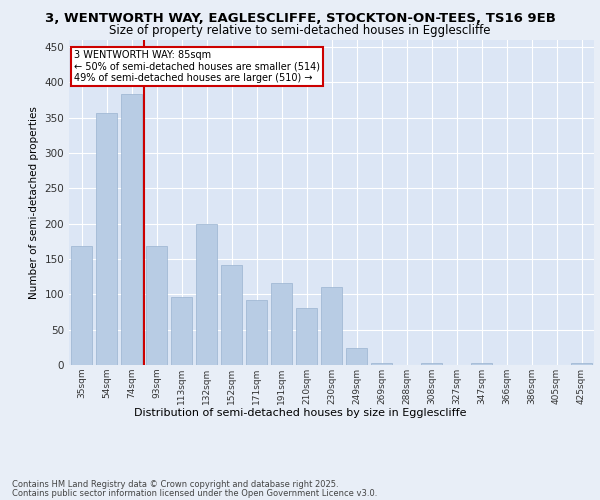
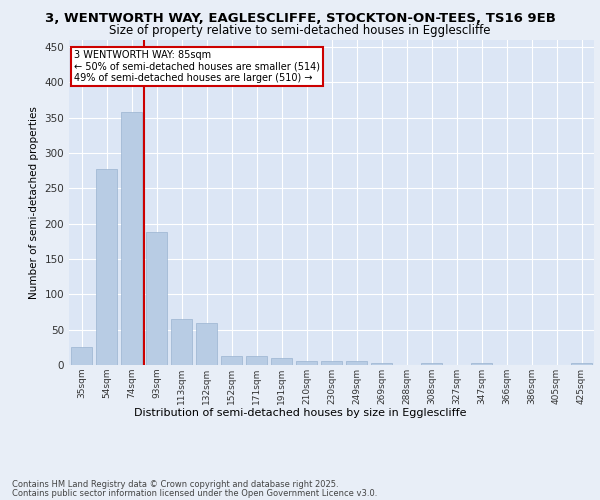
35sqm: 168 -> 25
54sqm: 356 -> 277
74sqm: 384 -> 358
93sqm: 168 -> 188
113sqm: 96 -> 65
132sqm: 200 -> 60
152sqm: 142 -> 13
171sqm: 92 -> 13
191sqm: 116 -> 10
210sqm: 80 -> 5
230sqm: 110 -> 5
249sqm: 24 -> 5
